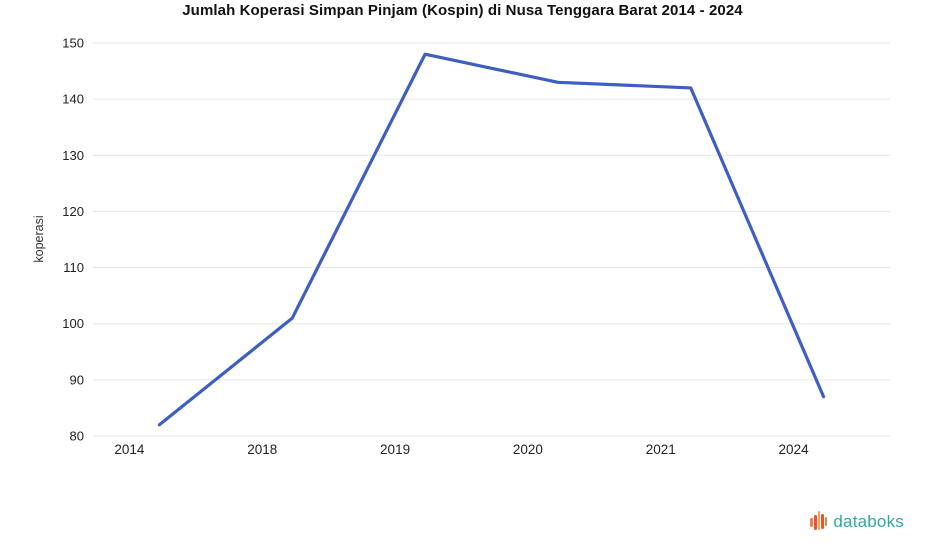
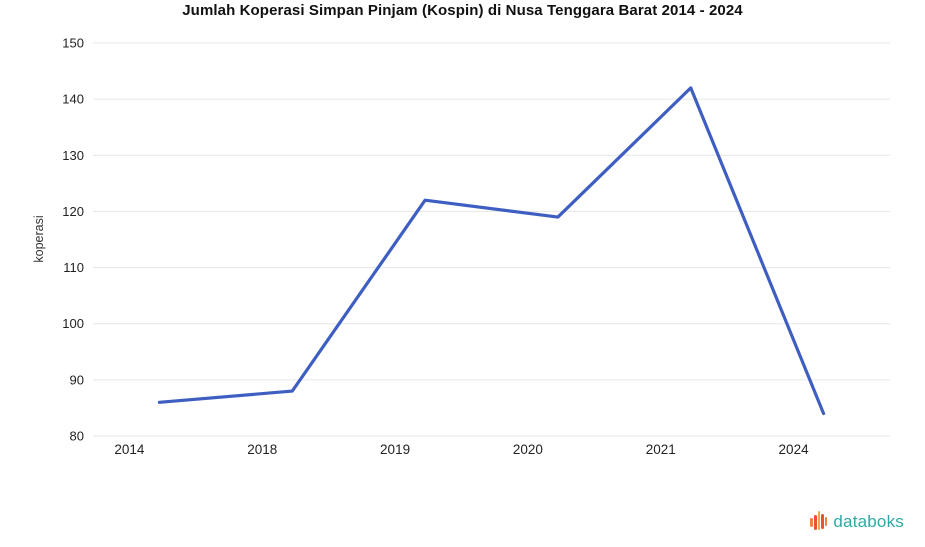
2014: 82 -> 86
2018: 101 -> 88
2019: 148 -> 122
2020: 143 -> 119
2024: 87 -> 84
